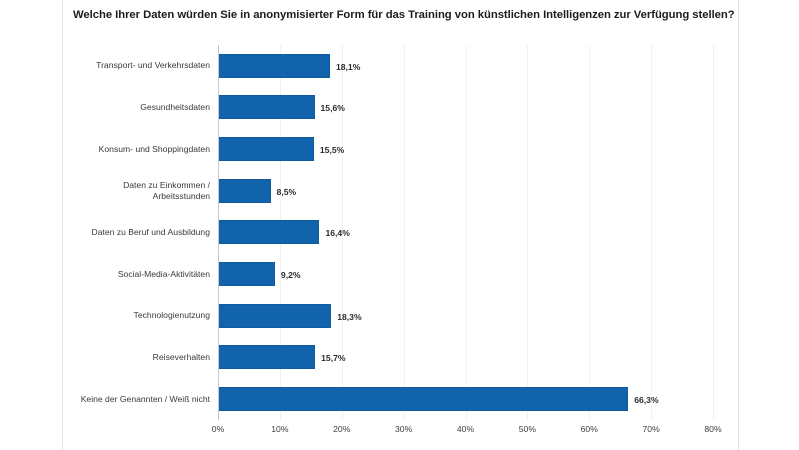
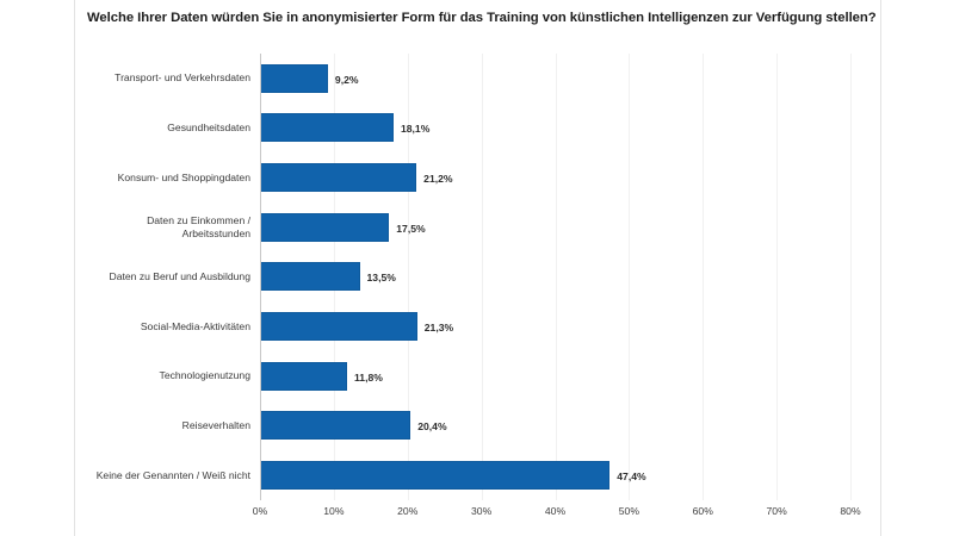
Transport- und Verkehrsdaten: 18,1% -> 9,2%
Gesundheitsdaten: 15,6% -> 18,1%
Konsum- und Shoppingdaten: 15,5% -> 21,2%
Daten zu Einkommen / Arbeitsstunden: 8,5% -> 17,5%
Daten zu Beruf und Ausbildung: 16,4% -> 13,5%
Social-Media-Aktivitäten: 9,2% -> 21,3%
Technologienutzung: 18,3% -> 11,8%
Reiseverhalten: 15,7% -> 20,4%
Keine der Genannten / Weiß nicht: 66,3% -> 47,4%
